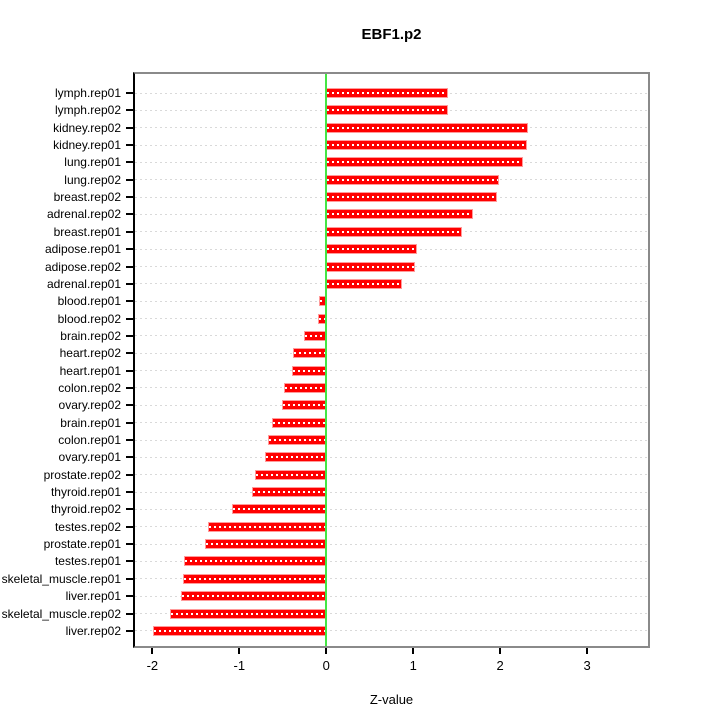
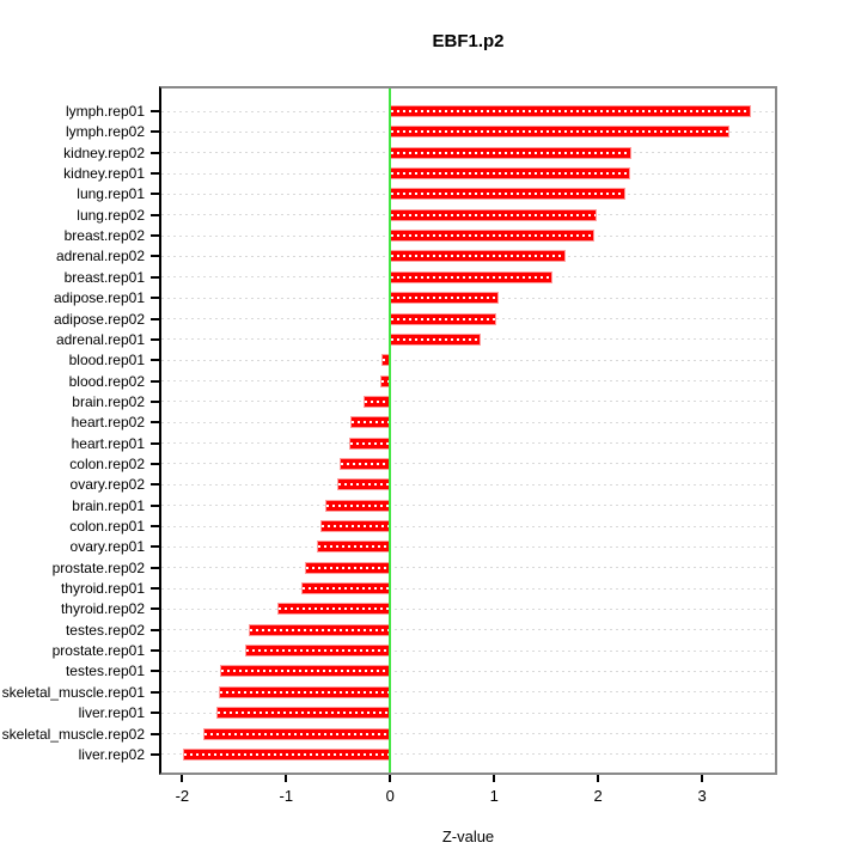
lymph.rep01: 1.4 -> 3.5
lymph.rep02: 1.4 -> 3.3
